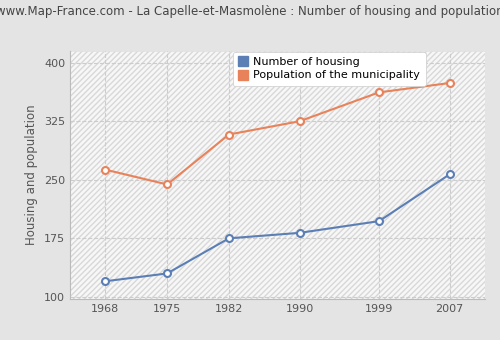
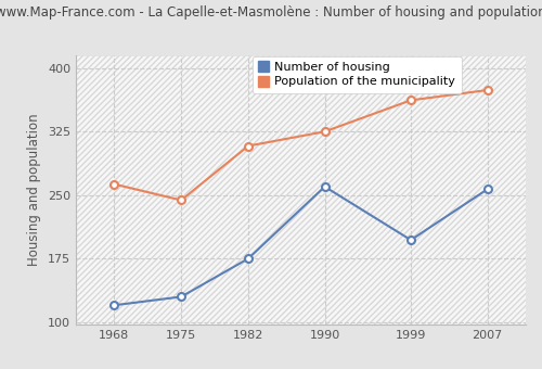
Number of housing/1990: 182 -> 260
